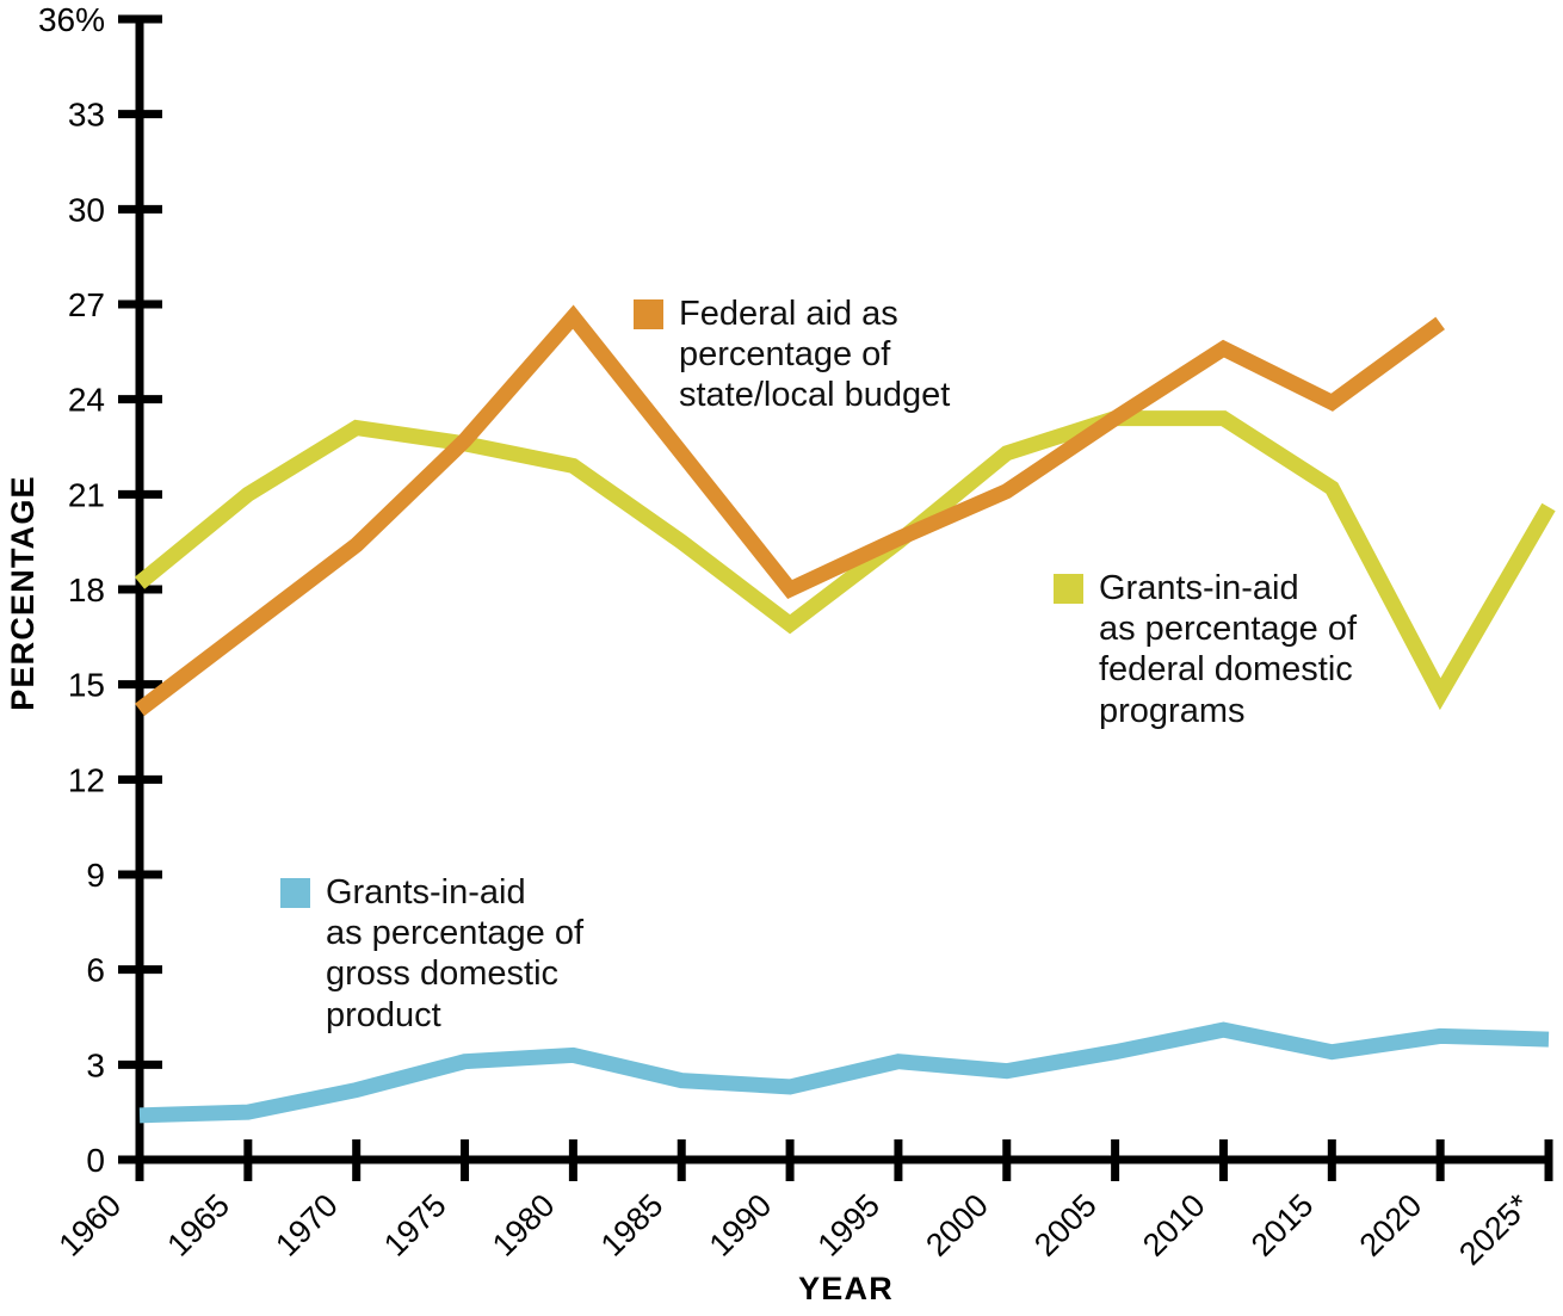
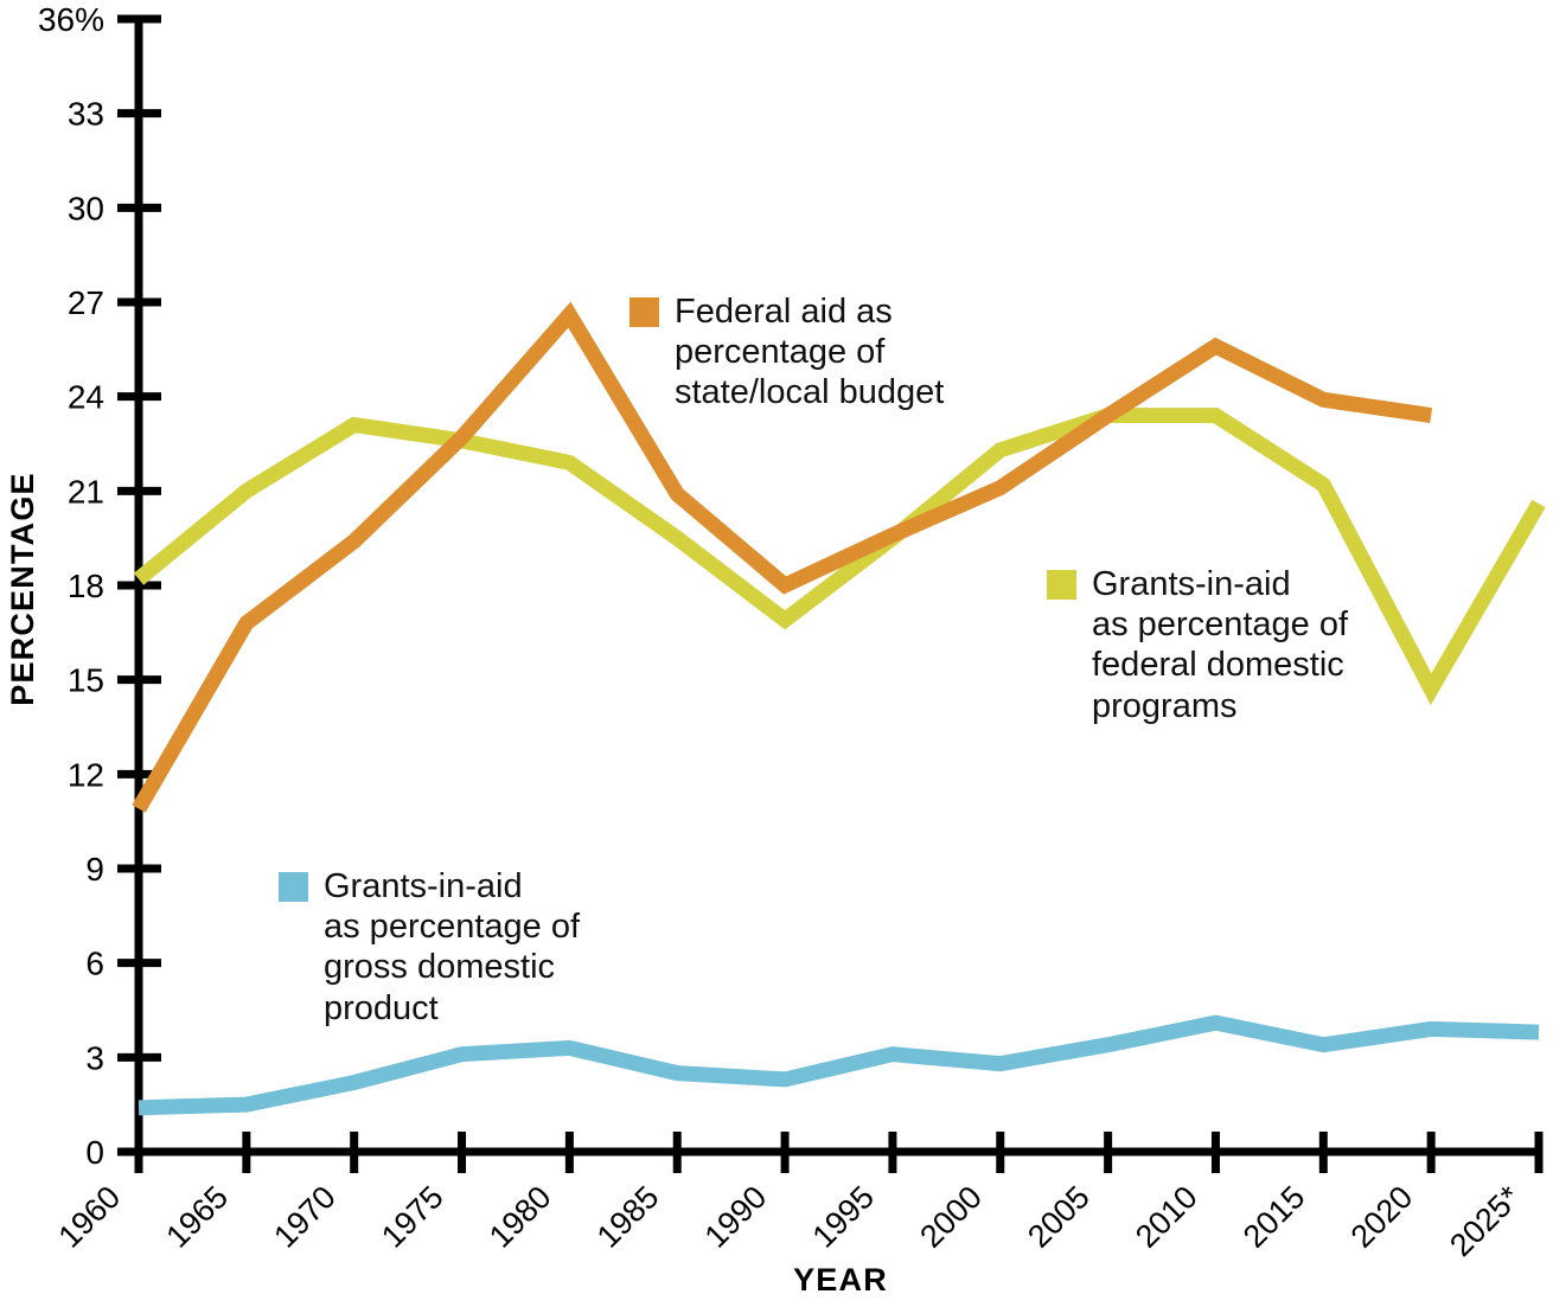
Federal aid as percentage of state/local budget/1960: 14.2% -> 10.9%
Federal aid as percentage of state/local budget/1985: 22.3% -> 20.9%
Federal aid as percentage of state/local budget/2020: 26.4% -> 23.4%
